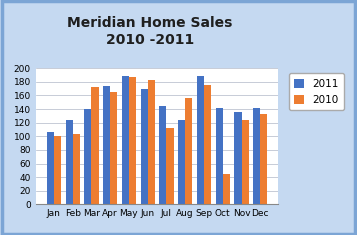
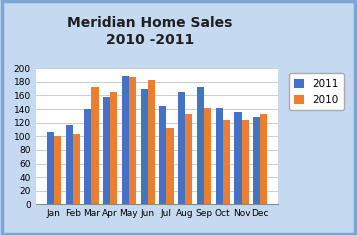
2011/Feb: 124 -> 116
2011/Apr: 174 -> 157
2011/Aug: 124 -> 165
2010/Aug: 156 -> 132
2011/Sep: 188 -> 173
2010/Sep: 176 -> 142
2010/Oct: 44 -> 124
2011/Dec: 142 -> 128
